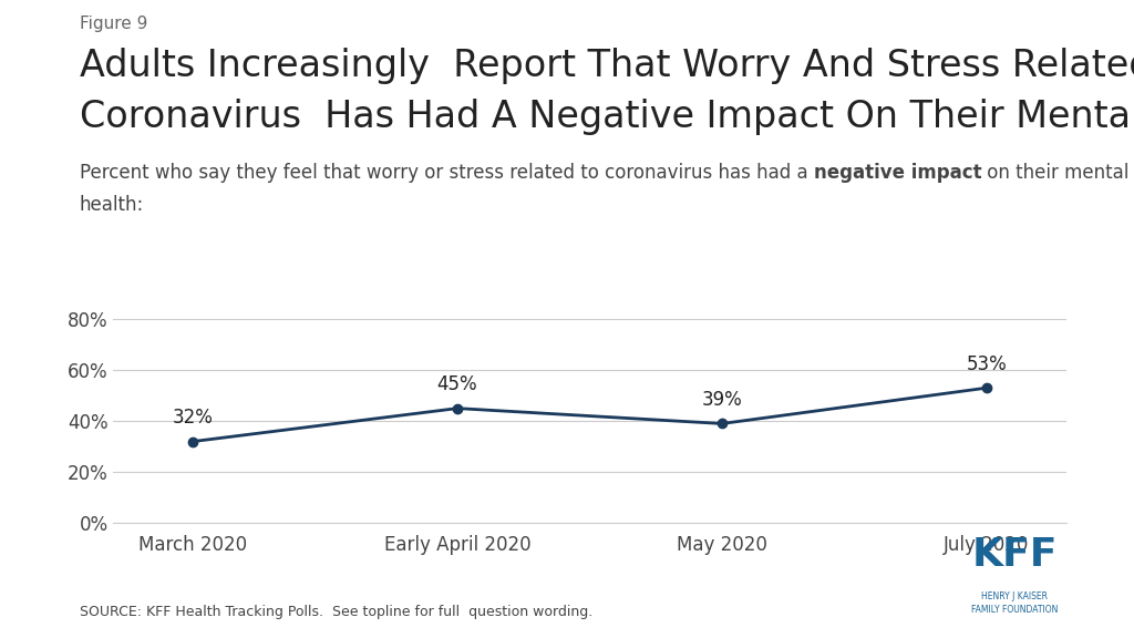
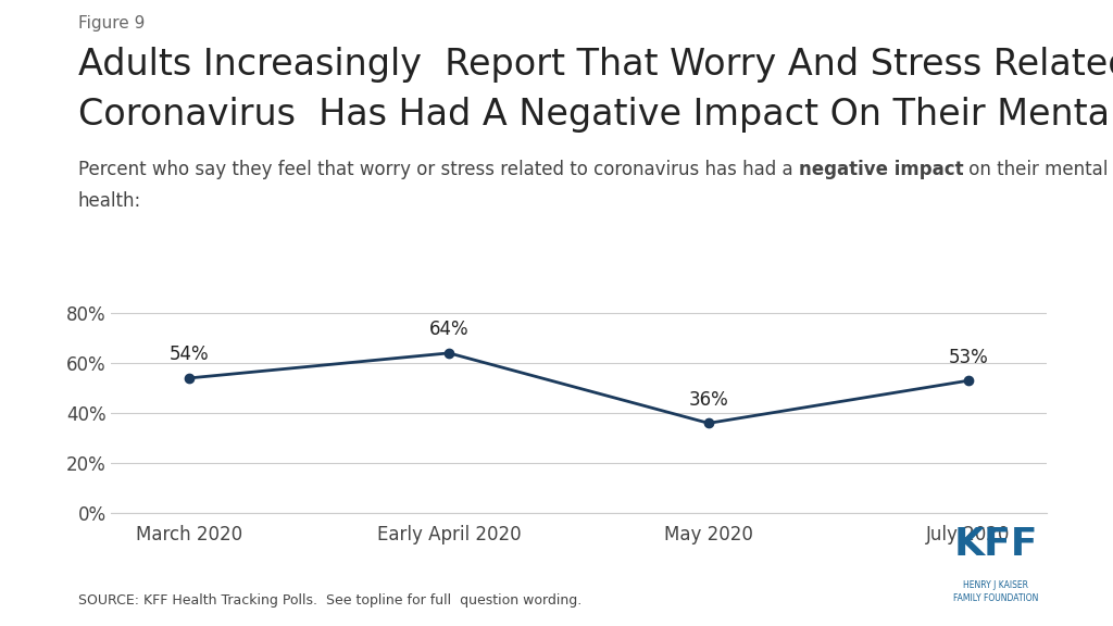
March 2020: 32% -> 54%
Early April 2020: 45% -> 64%
May 2020: 39% -> 36%
